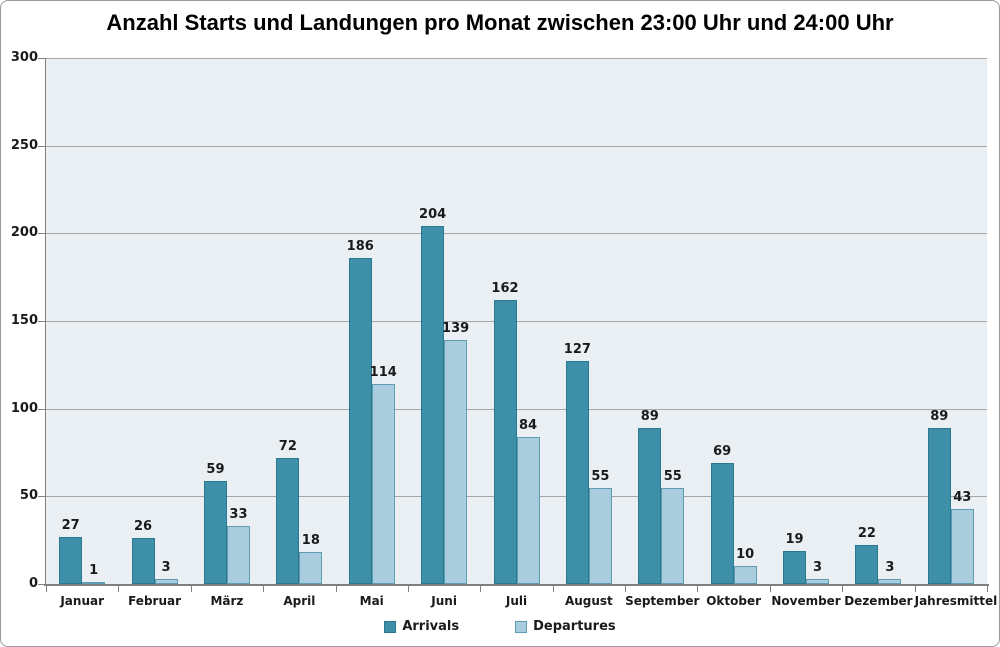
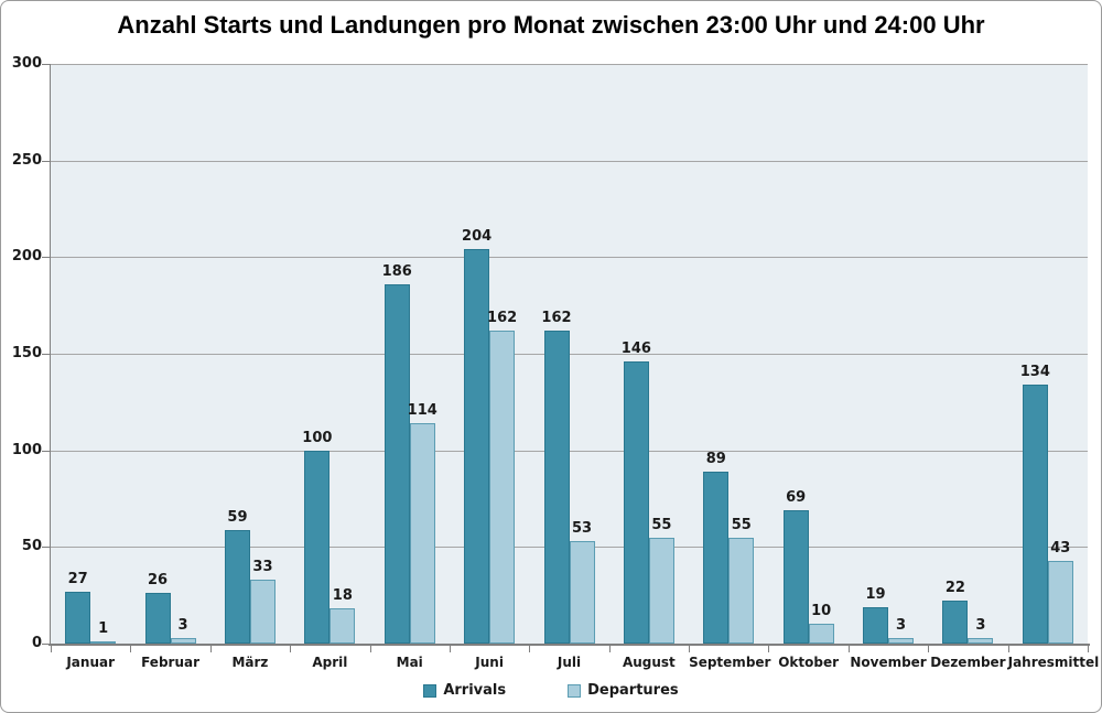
Arrivals/April: 72 -> 100
Departures/Juni: 139 -> 162
Departures/Juli: 84 -> 53
Arrivals/August: 127 -> 146
Arrivals/Jahresmittel: 89 -> 134
